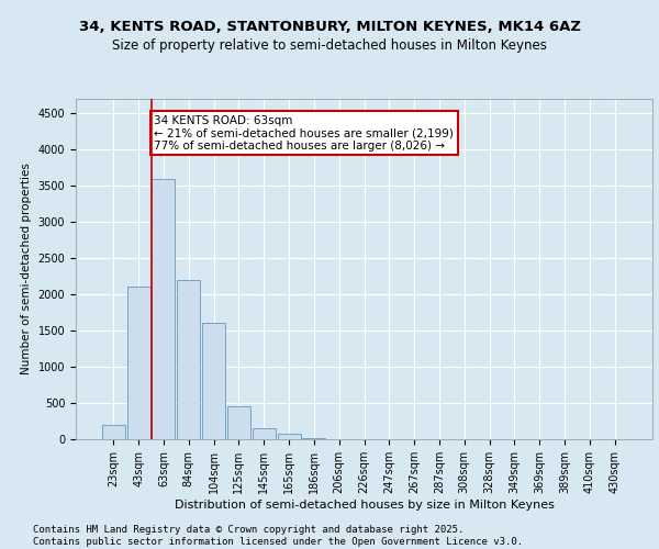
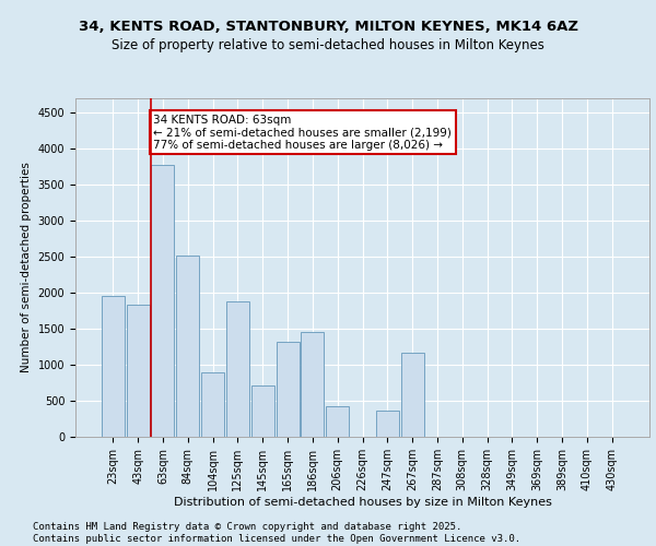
23sqm: 200 -> 1960
43sqm: 2100 -> 1840
63sqm: 3600 -> 3780
84sqm: 2200 -> 2520
104sqm: 1600 -> 900
125sqm: 450 -> 1880
145sqm: 150 -> 720
165sqm: 80 -> 1320
186sqm: 20 -> 1460
206sqm: 0 -> 420
247sqm: 0 -> 360
267sqm: 0 -> 1160
